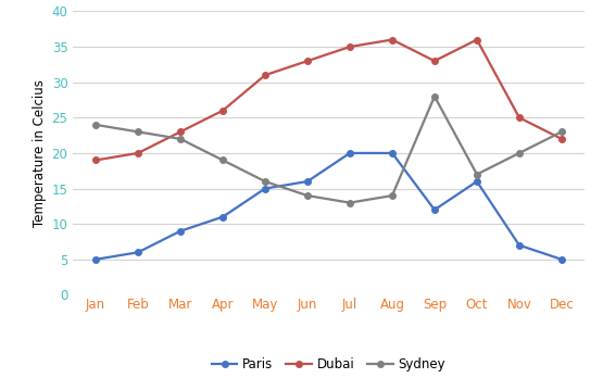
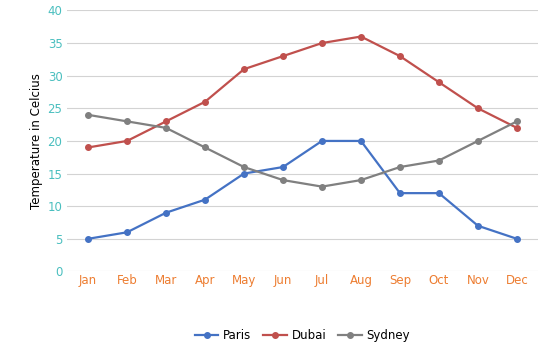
Sydney/Sep: 28 -> 16
Paris/Oct: 16 -> 12
Dubai/Oct: 36 -> 29
